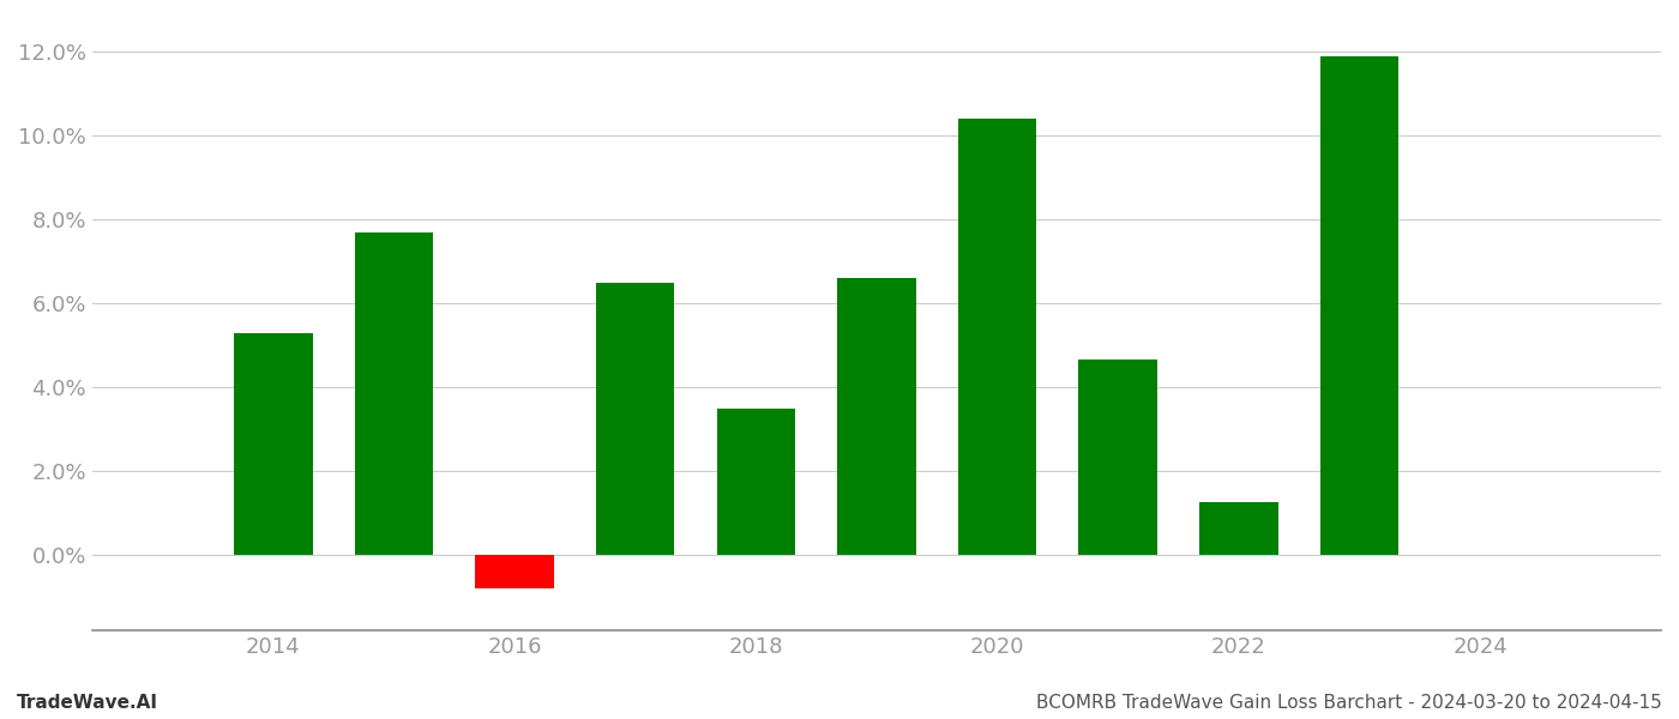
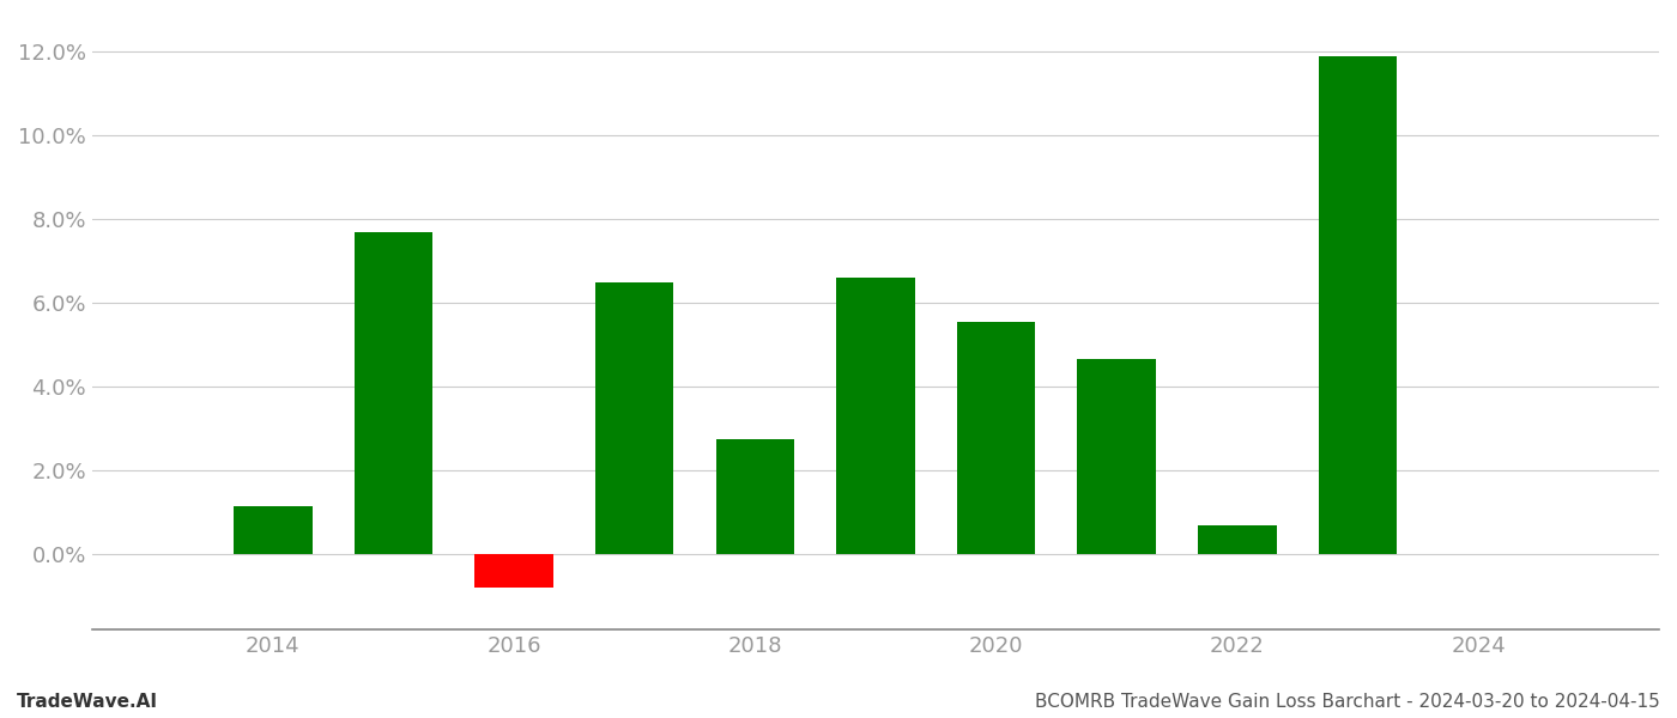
2014: 5.30% -> 1.15%
2018: 3.50% -> 2.75%
2020: 10.40% -> 5.55%
2022: 1.25% -> 0.70%
